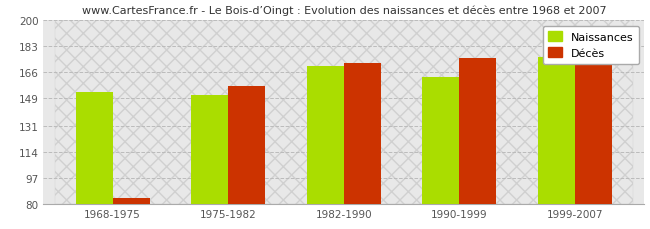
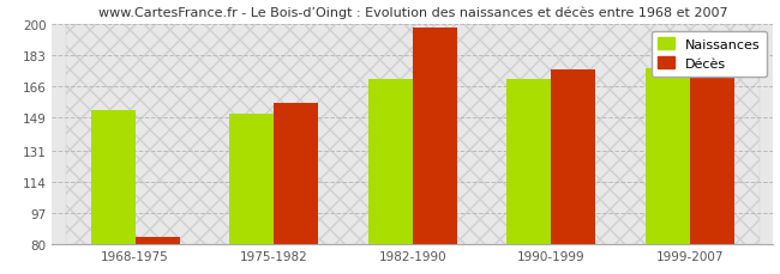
Décès/1982-1990: 172 -> 198
Naissances/1990-1999: 163 -> 170
